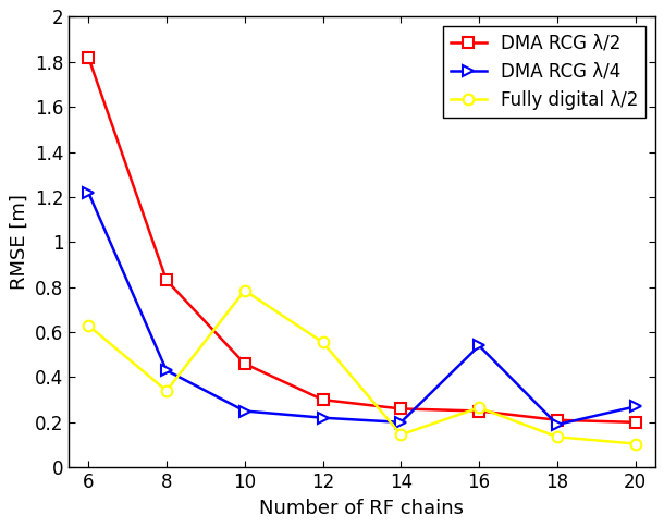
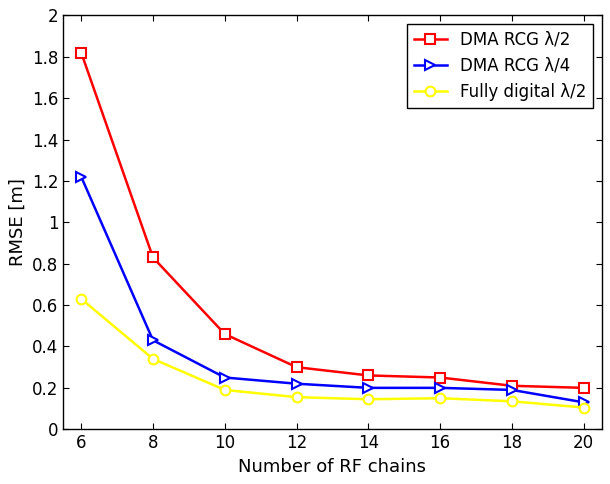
Fully digital λ/2/10: 0.785 -> 0.190
Fully digital λ/2/12: 0.555 -> 0.155
DMA RCG λ/4/16: 0.54 -> 0.20
Fully digital λ/2/16: 0.265 -> 0.150
DMA RCG λ/4/20: 0.27 -> 0.13
